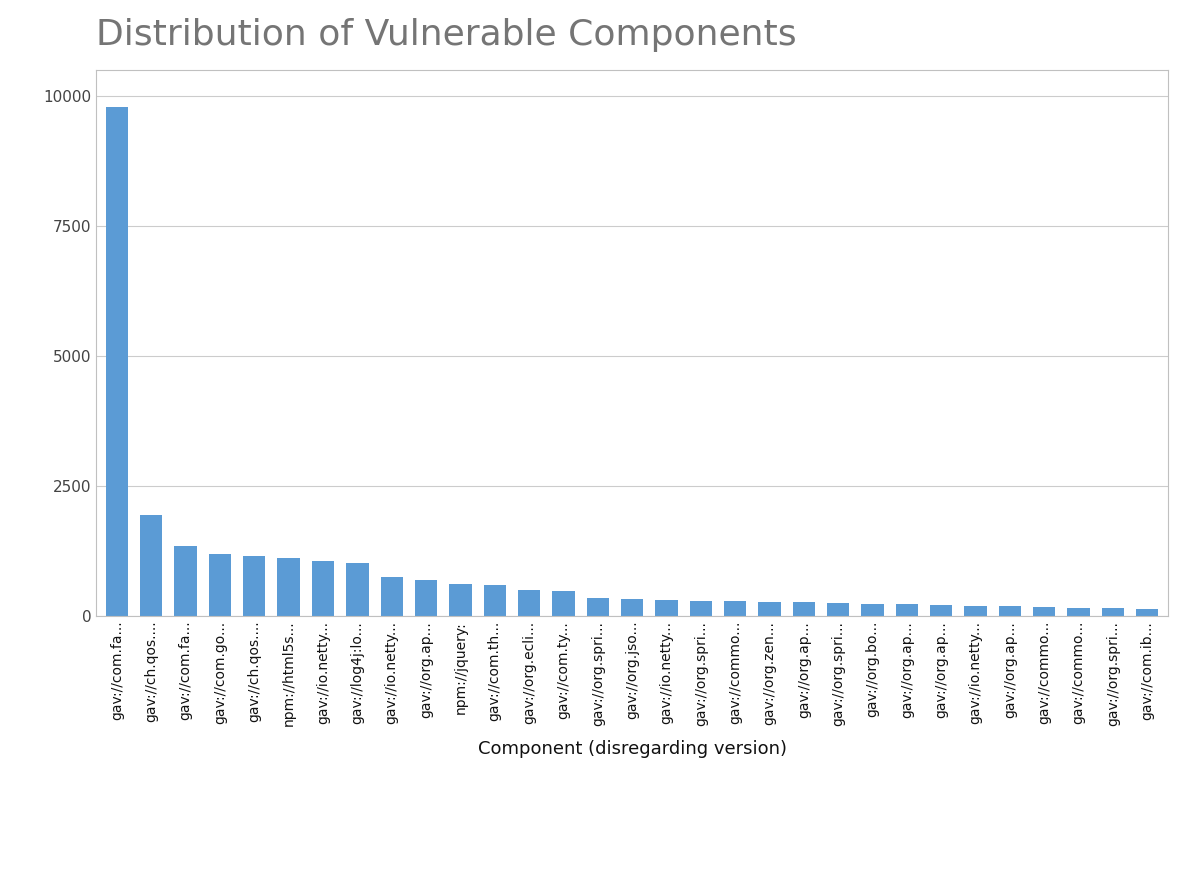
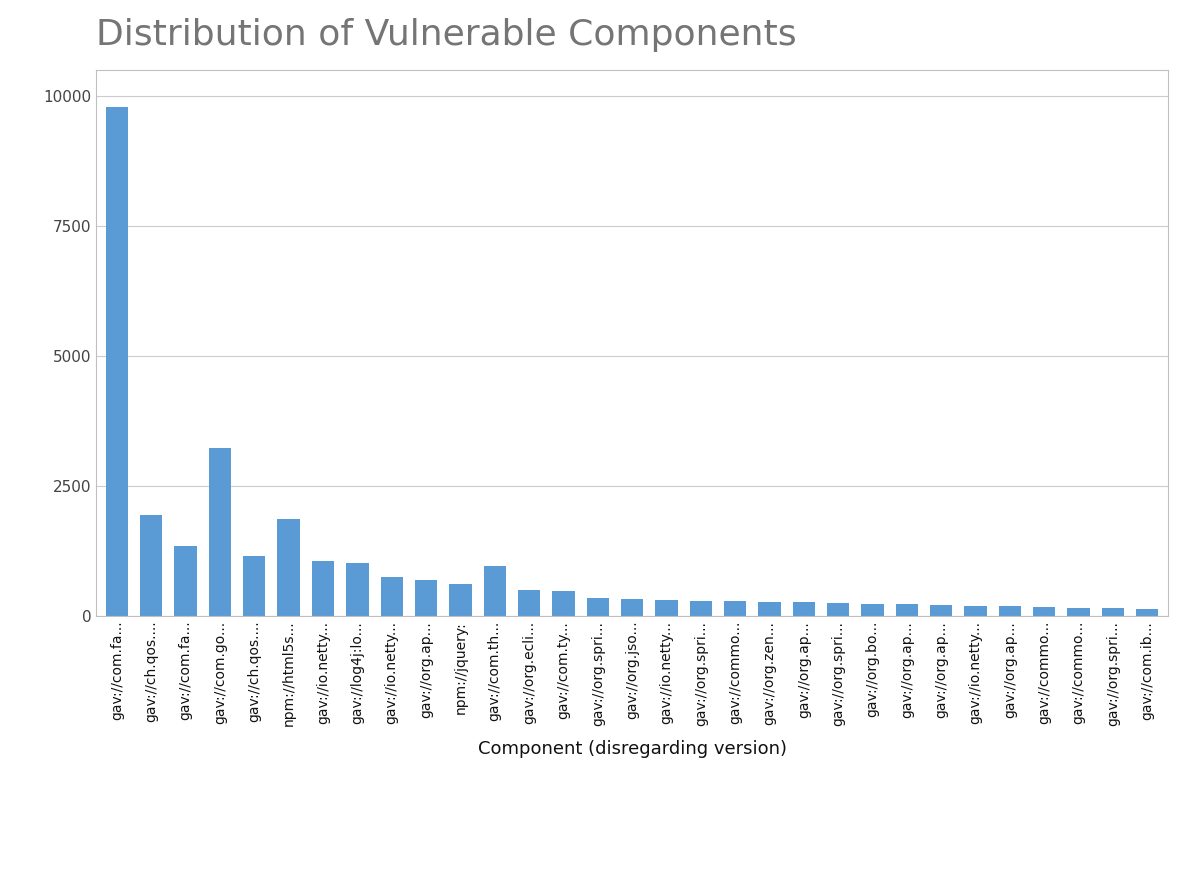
gav://com.go...: 1200 -> 3240
npm://html5s...: 1120 -> 1860
gav://com.th...: 590 -> 960
